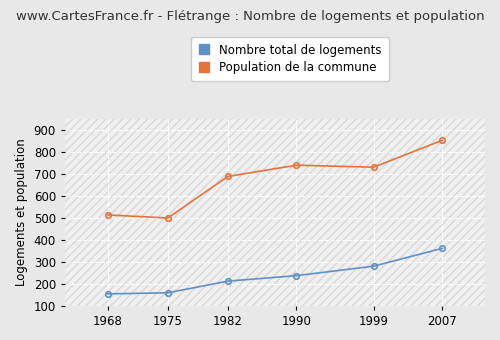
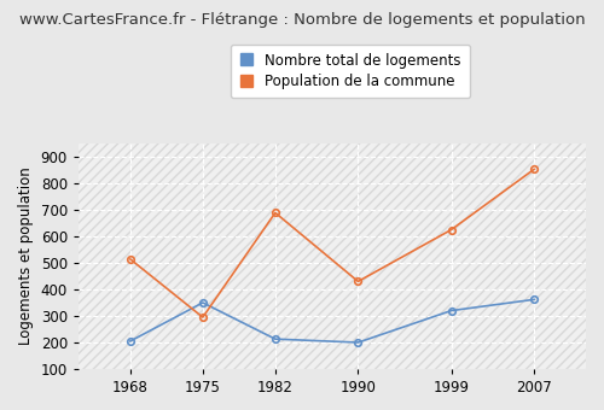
Nombre total de logements/1968: 155 -> 205
Nombre total de logements/1975: 160 -> 350
Population de la commune/1975: 500 -> 295
Nombre total de logements/1990: 238 -> 200
Population de la commune/1990: 740 -> 430
Nombre total de logements/1999: 281 -> 320
Population de la commune/1999: 731 -> 625
